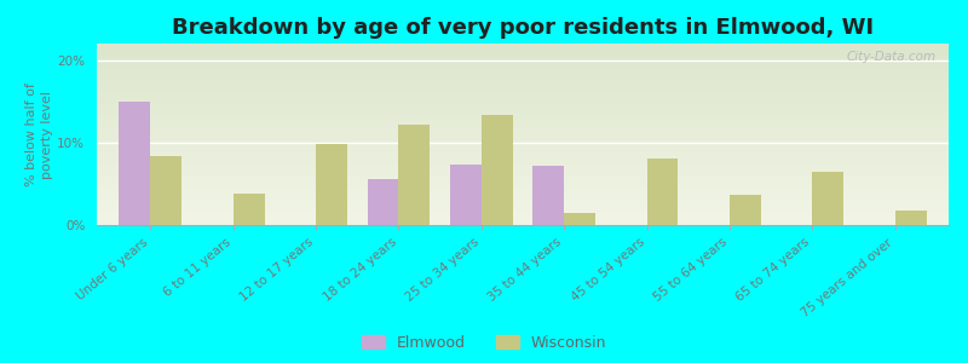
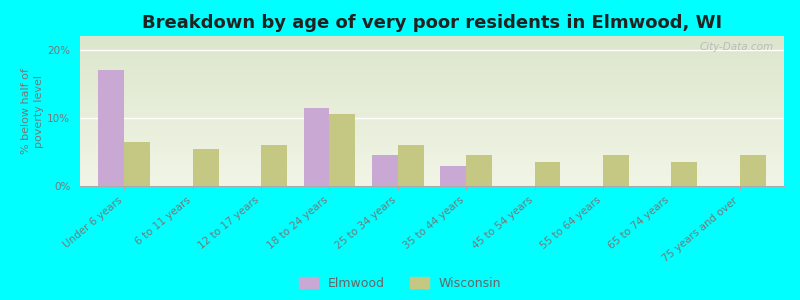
Elmwood/Under 6 years: 15.0% -> 17.0%
Wisconsin/Under 6 years: 8.4% -> 6.5%
Wisconsin/6 to 11 years: 3.8% -> 5.5%
Wisconsin/12 to 17 years: 9.8% -> 6.0%
Elmwood/18 to 24 years: 5.6% -> 11.5%
Wisconsin/18 to 24 years: 12.2% -> 10.5%
Elmwood/25 to 34 years: 7.4% -> 4.5%
Wisconsin/25 to 34 years: 13.4% -> 6.0%
Elmwood/35 to 44 years: 7.2% -> 3.0%
Wisconsin/35 to 44 years: 1.4% -> 4.5%
Wisconsin/45 to 54 years: 8.0% -> 3.5%
Wisconsin/55 to 64 years: 3.6% -> 4.5%
Wisconsin/65 to 74 years: 6.4% -> 3.5%
Wisconsin/75 years and over: 1.8% -> 4.5%
